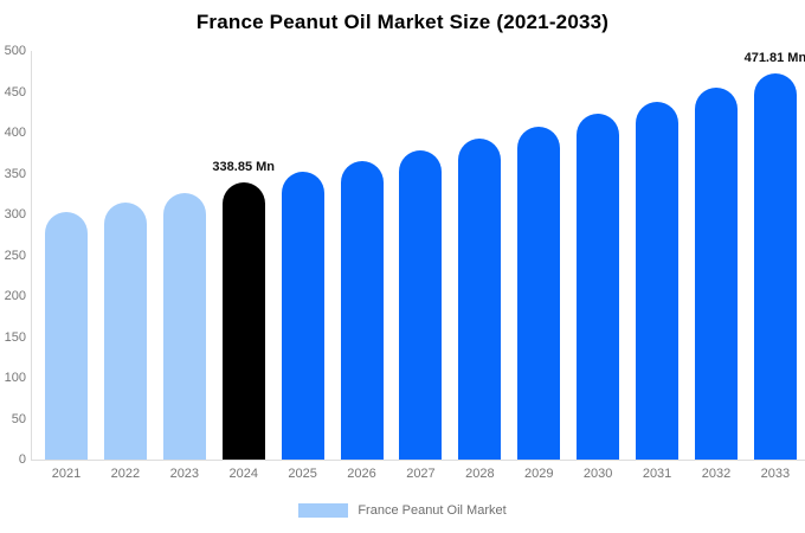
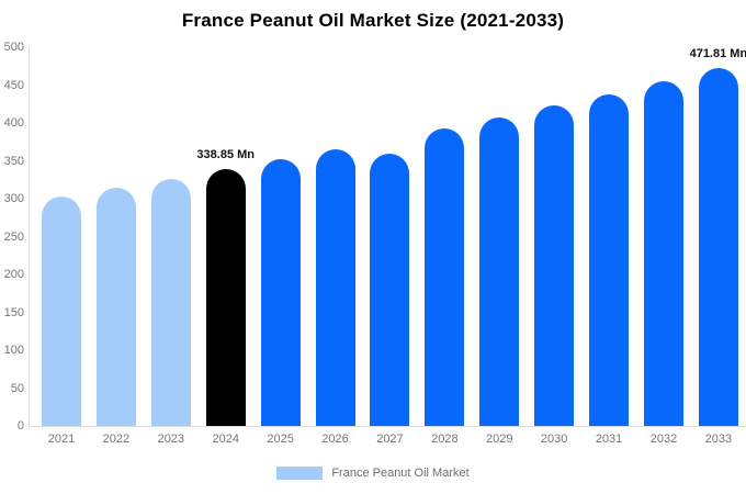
2027: 380 -> 360
